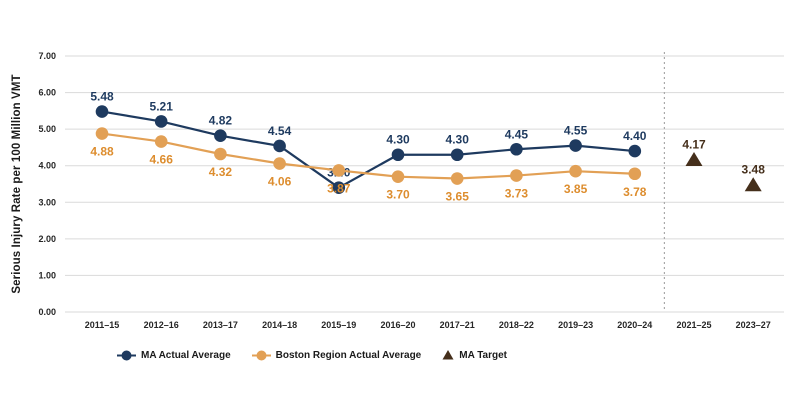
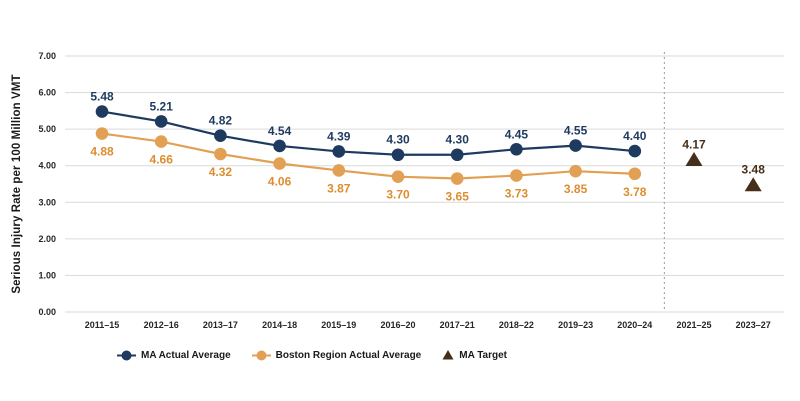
MA Actual Average/2015–19: 3.40 -> 4.39
